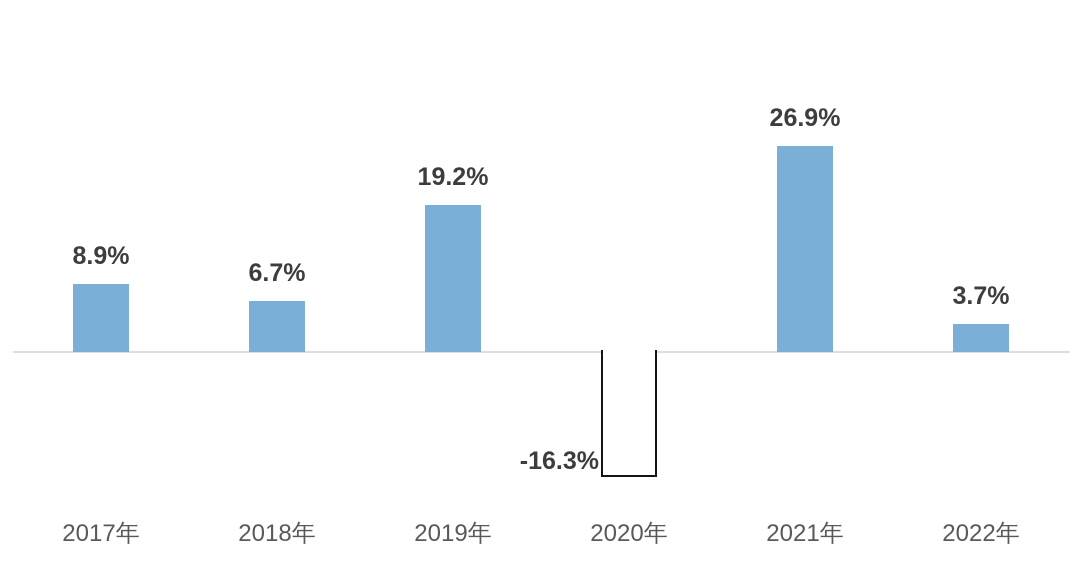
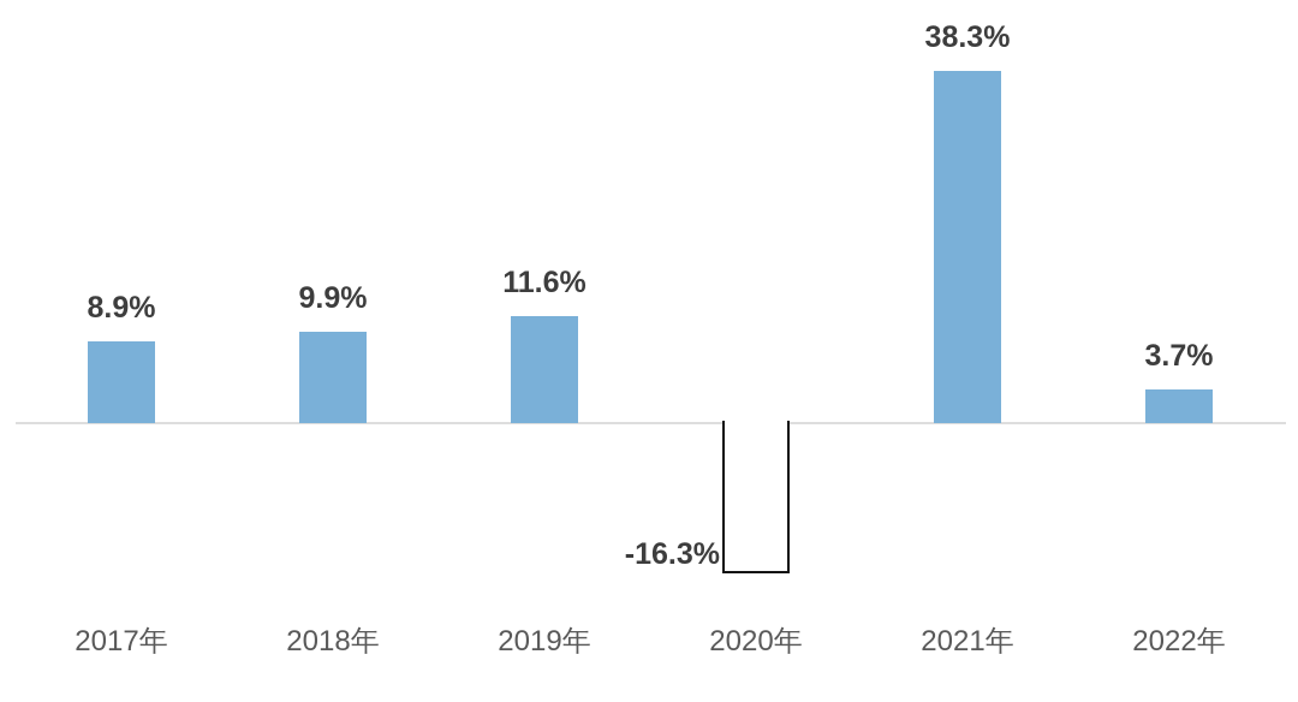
2018年: 6.7% -> 9.9%
2019年: 19.2% -> 11.6%
2021年: 26.9% -> 38.3%
